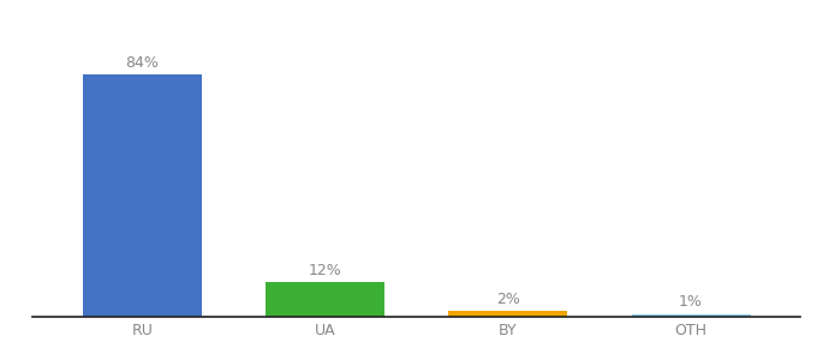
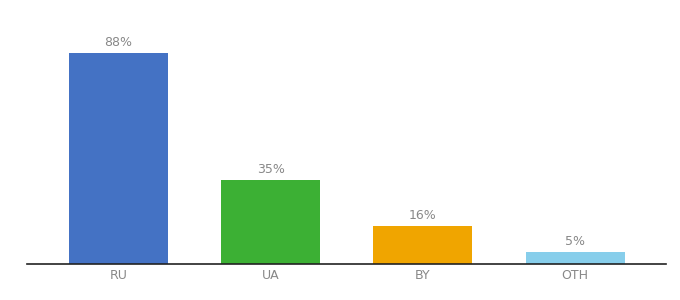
RU: 84% -> 88%
UA: 12% -> 35%
BY: 2% -> 16%
OTH: 1% -> 5%
